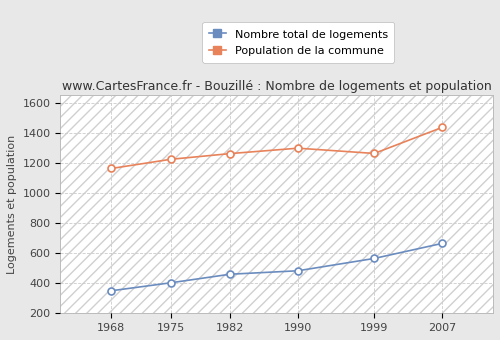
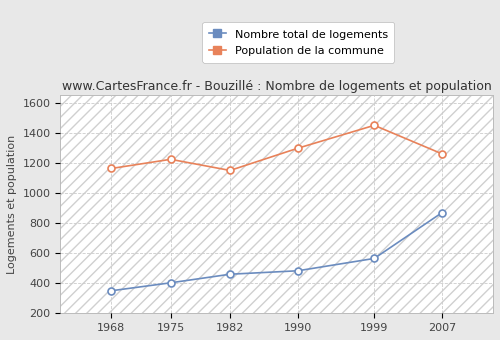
Population de la commune/1982: 1260 -> 1150
Population de la commune/1999: 1260 -> 1450
Nombre total de logements/2007: 660 -> 870
Population de la commune/2007: 1440 -> 1260
